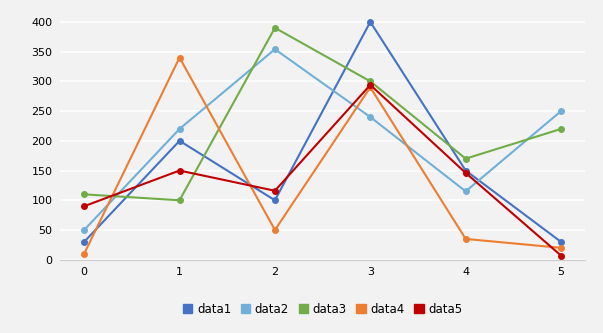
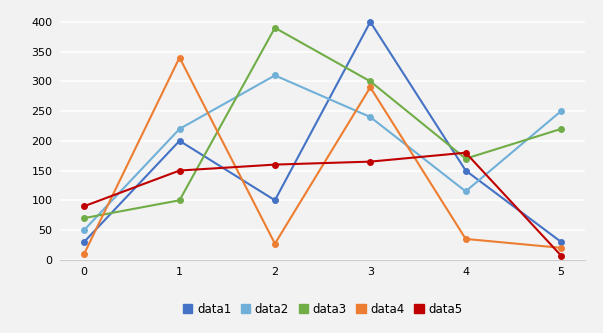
data3/0: 110 -> 70
data2/2: 354 -> 310
data4/2: 50 -> 27
data5/2: 116 -> 160
data5/3: 294 -> 165
data5/4: 146 -> 180
